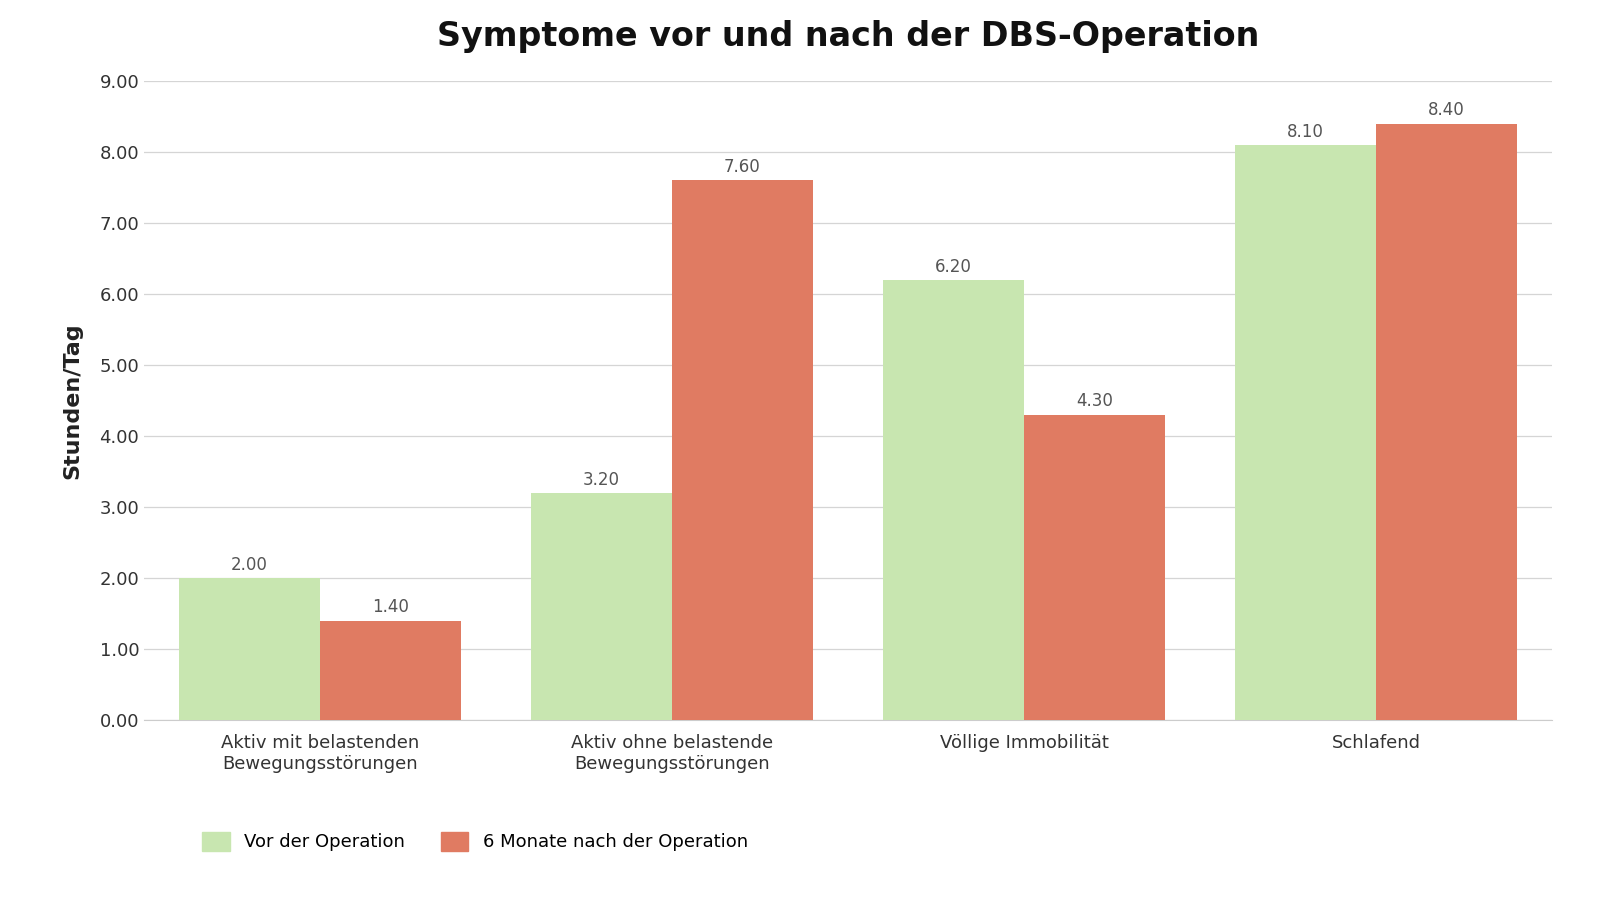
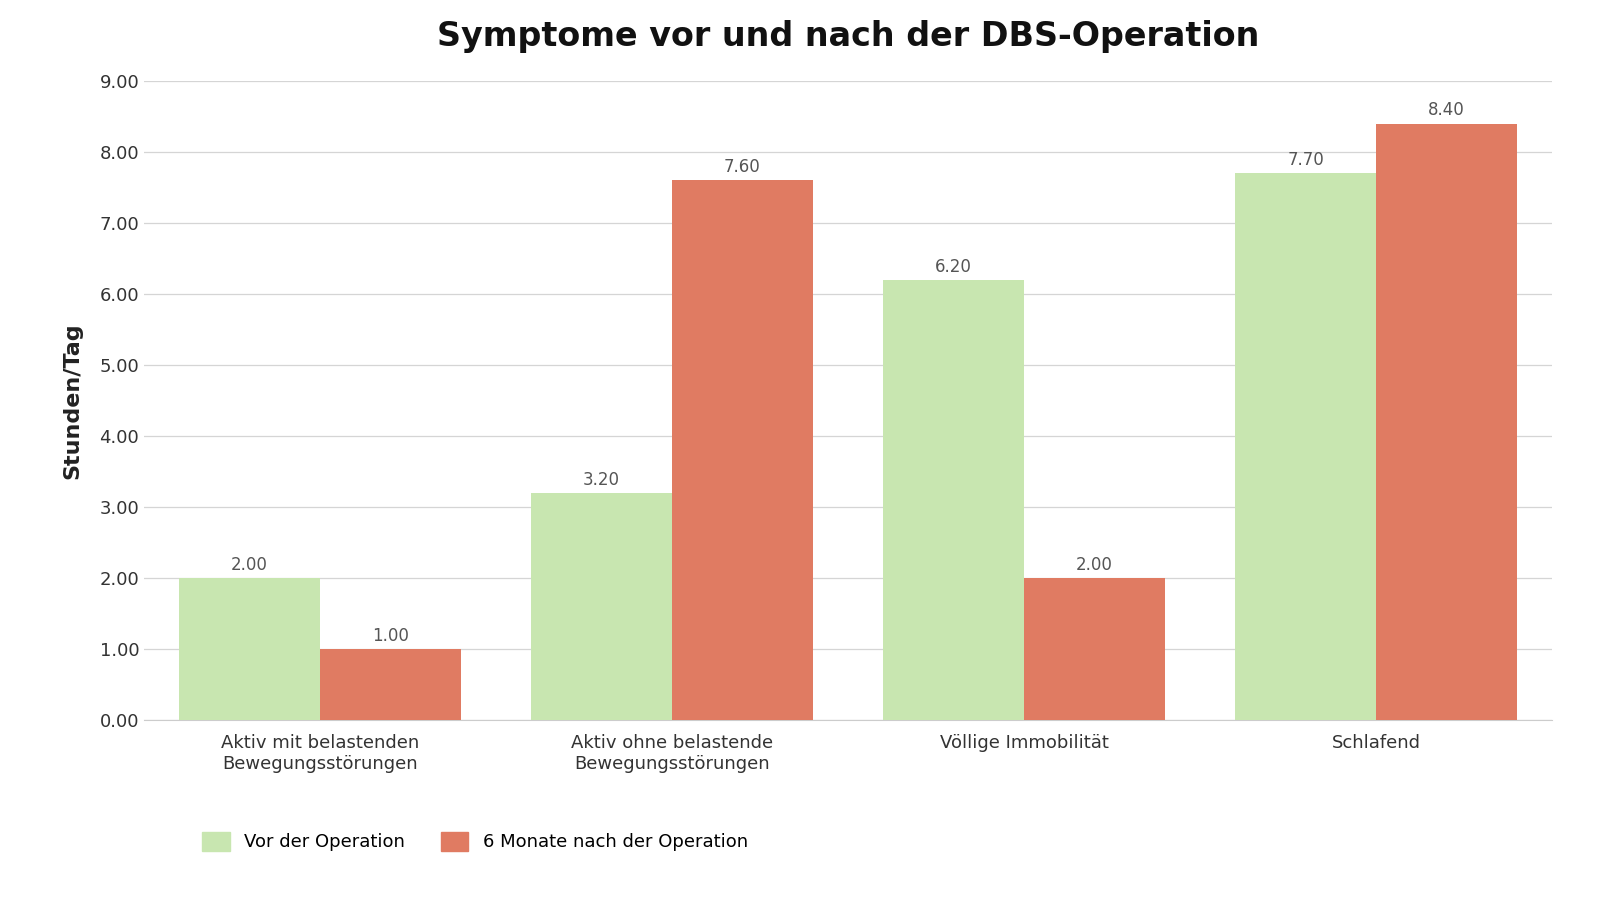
6 Monate nach der Operation/Aktiv mit belastenden Bewegungsstörungen: 1.40 -> 1.00
6 Monate nach der Operation/Völlige Immobilität: 4.30 -> 2.00
Vor der Operation/Schlafend: 8.10 -> 7.70
